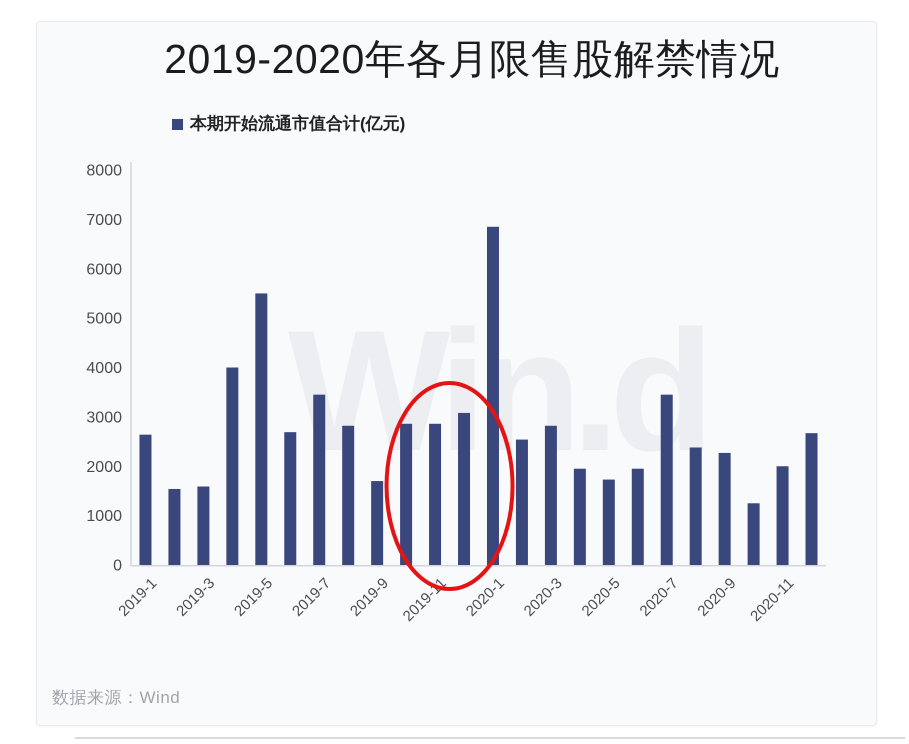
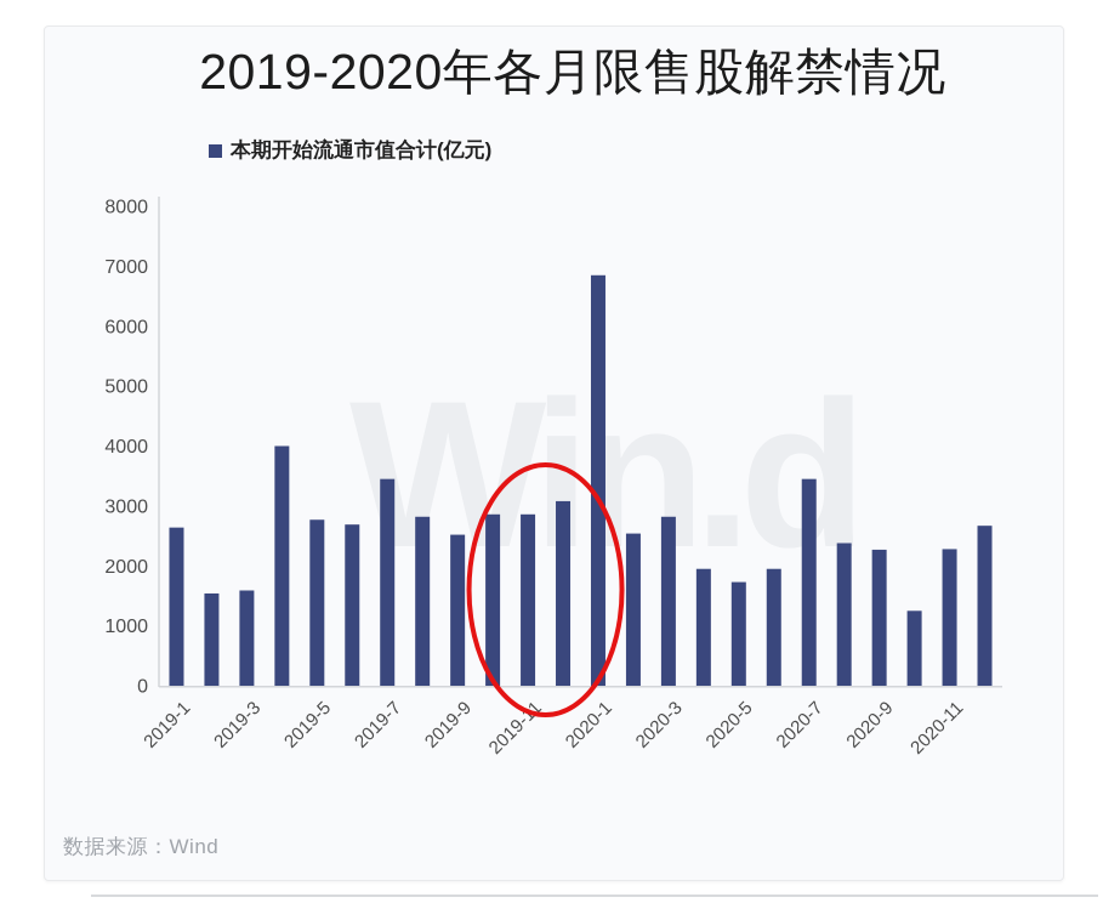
2019-5: 5500 -> 2800
2019-9: 1700 -> 2500
2020-11: 2000 -> 2300
